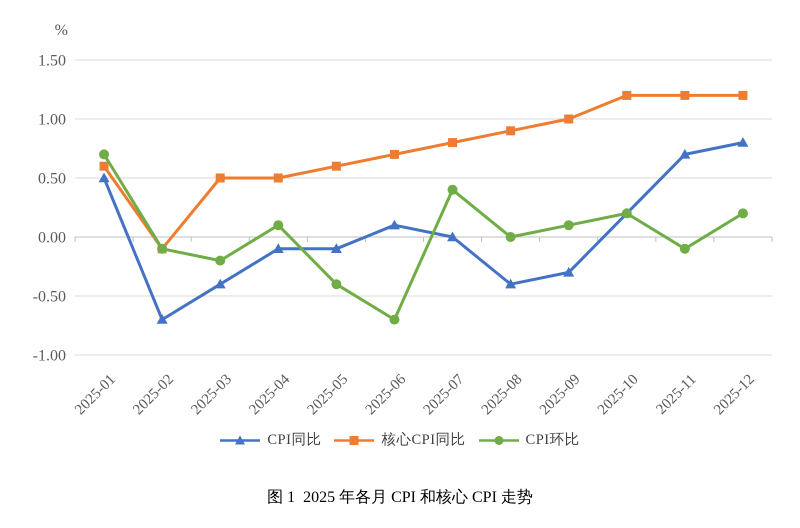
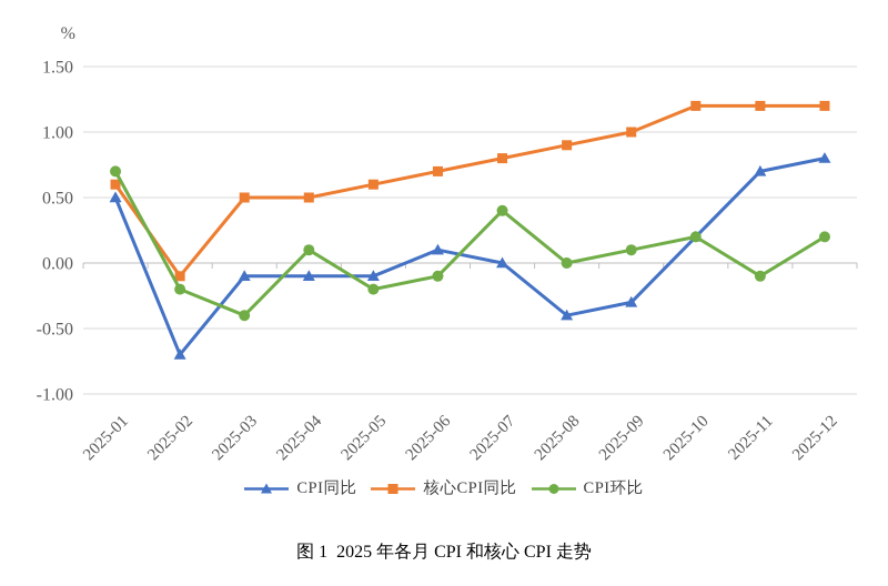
CPI环比/2025-02: -0.1 -> -0.2
CPI同比/2025-03: -0.4 -> -0.1
CPI环比/2025-03: -0.2 -> -0.4
CPI环比/2025-05: -0.4 -> -0.2
CPI环比/2025-06: -0.7 -> -0.1
